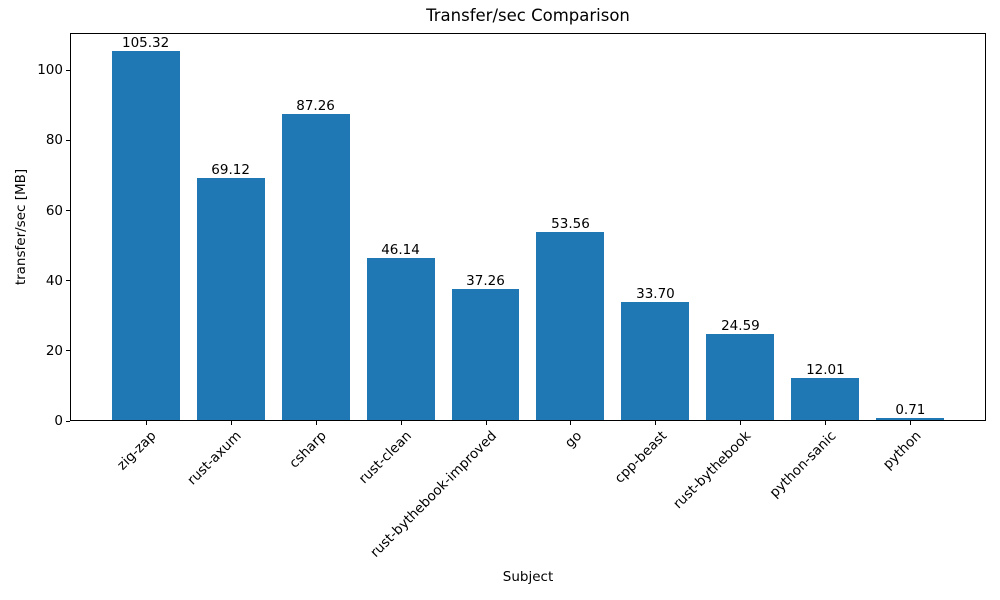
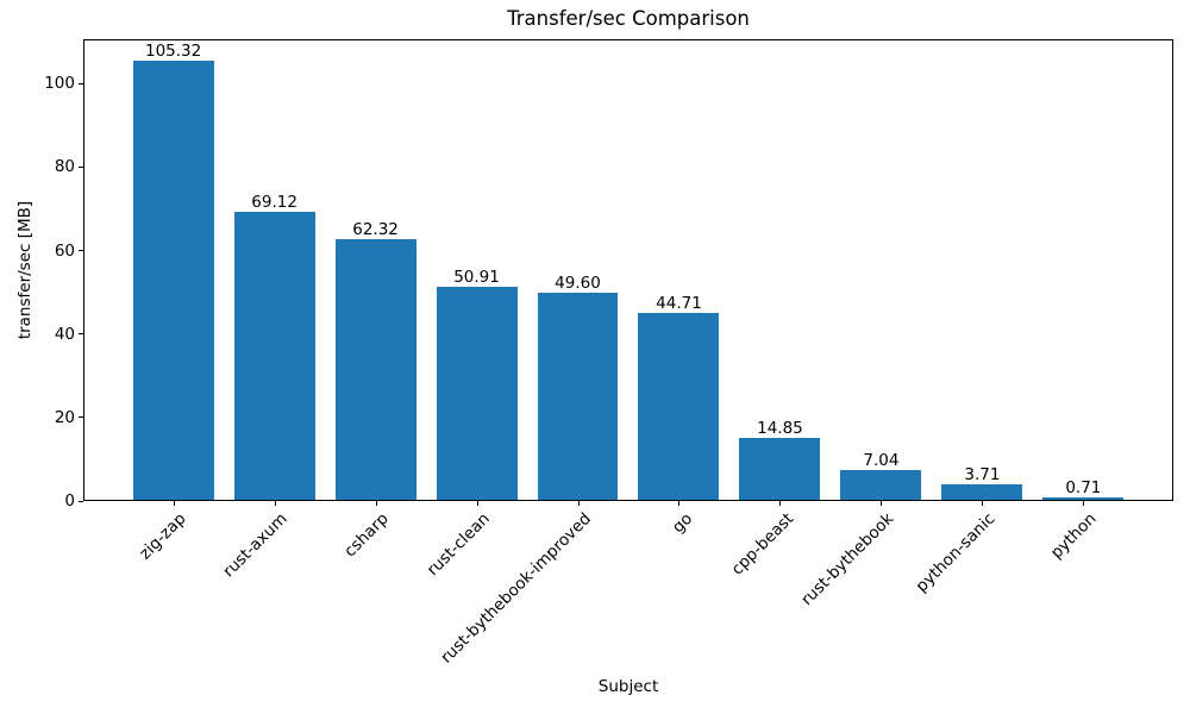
csharp: 87.26 -> 62.32
rust-clean: 46.14 -> 50.91
rust-bythebook-improved: 37.26 -> 49.60
go: 53.56 -> 44.71
cpp-beast: 33.70 -> 14.85
rust-bythebook: 24.59 -> 7.04
python-sanic: 12.01 -> 3.71
